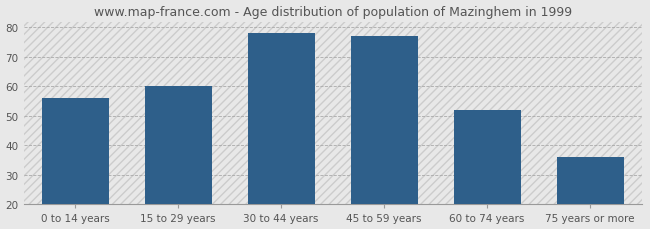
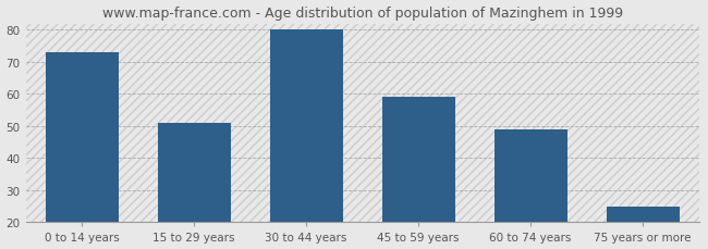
0 to 14 years: 56 -> 73
15 to 29 years: 60 -> 51
30 to 44 years: 78 -> 80
45 to 59 years: 77 -> 59
60 to 74 years: 52 -> 49
75 years or more: 36 -> 25
